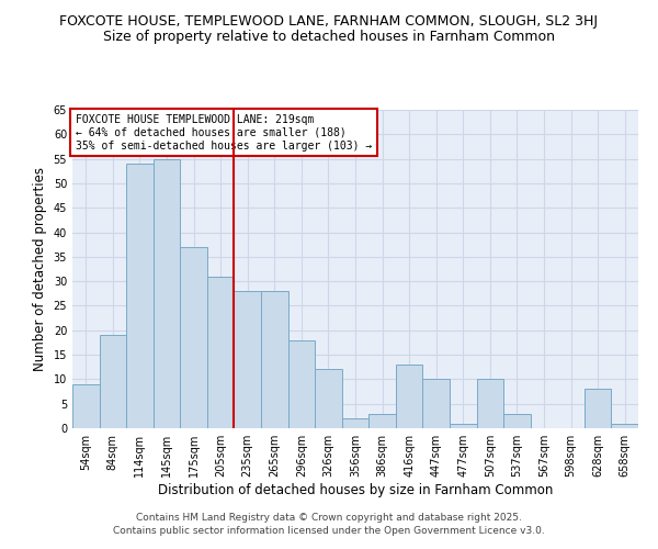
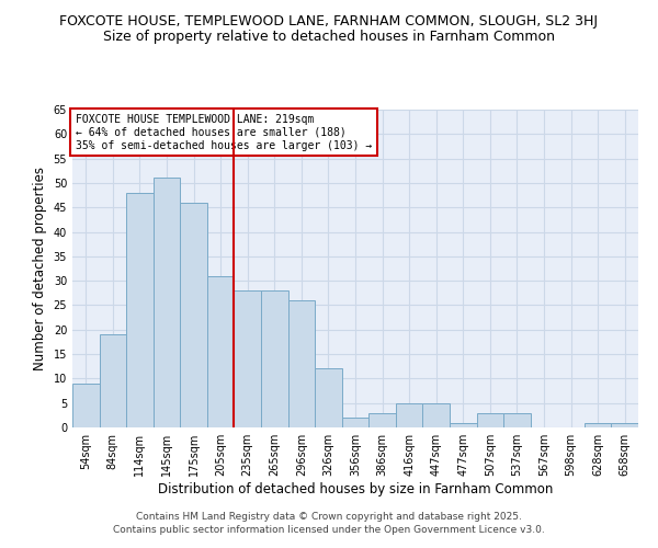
114sqm: 54 -> 48
145sqm: 55 -> 51
175sqm: 37 -> 46
296sqm: 18 -> 26
416sqm: 13 -> 5
447sqm: 10 -> 5
507sqm: 10 -> 3
628sqm: 8 -> 1
